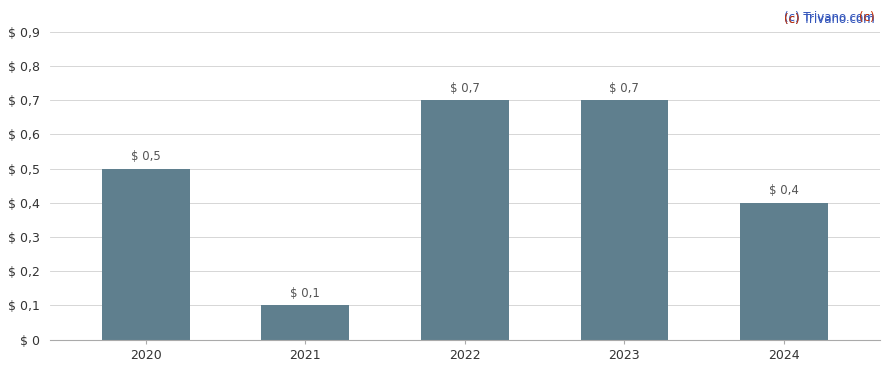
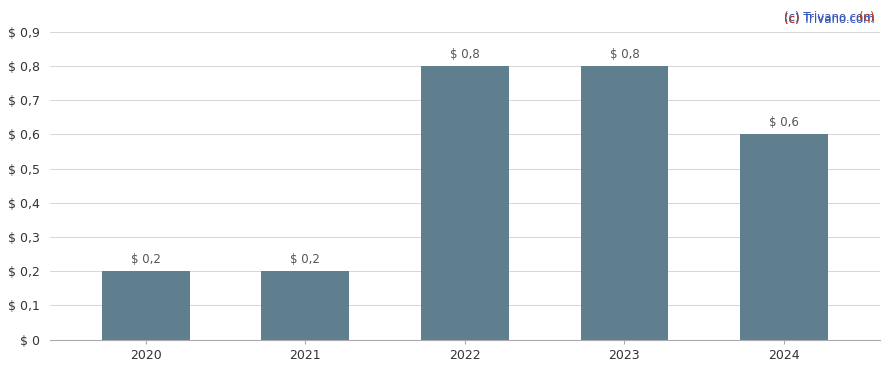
2020: 0,5 -> 0,2
2021: 0,1 -> 0,2
2022: 0,7 -> 0,8
2023: 0,7 -> 0,8
2024: 0,4 -> 0,6
